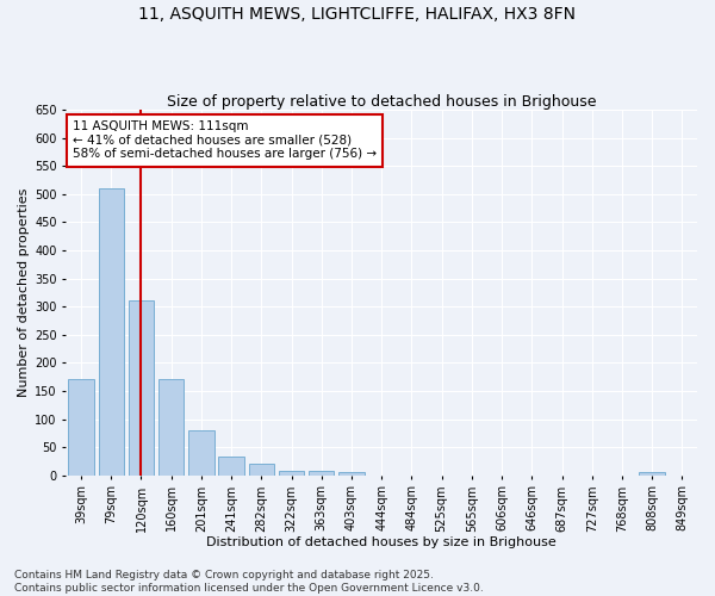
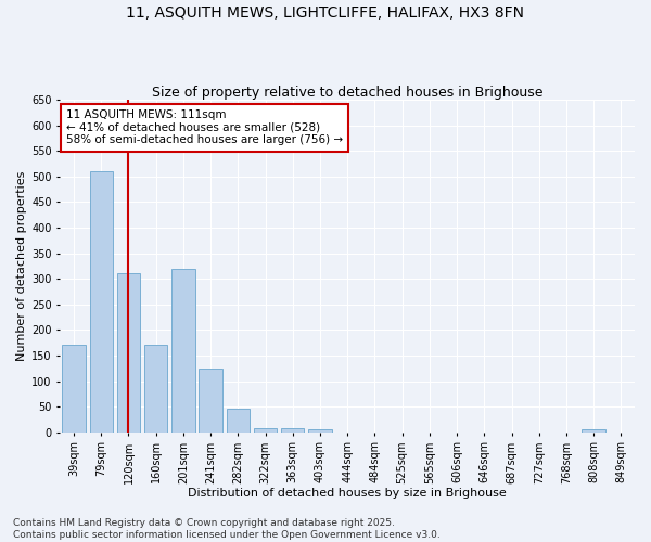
201sqm: 80 -> 320
241sqm: 33 -> 125
282sqm: 20 -> 45
